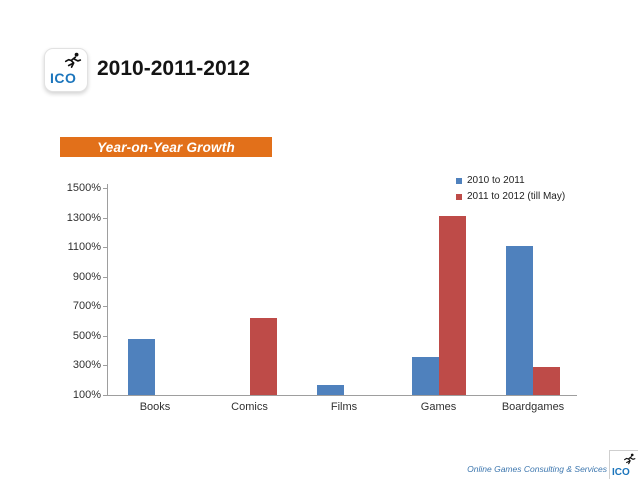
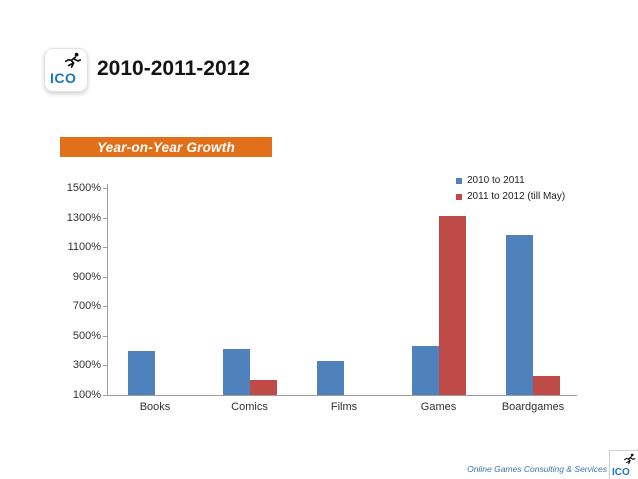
2010 to 2011/Books: 480% -> 400%
2010 to 2011/Comics: 70% -> 410%
2011 to 2012 (till May)/Comics: 620% -> 200%
2010 to 2011/Films: 170% -> 330%
2010 to 2011/Games: 360% -> 430%
2010 to 2011/Boardgames: 1110% -> 1180%
2011 to 2012 (till May)/Boardgames: 290% -> 230%
